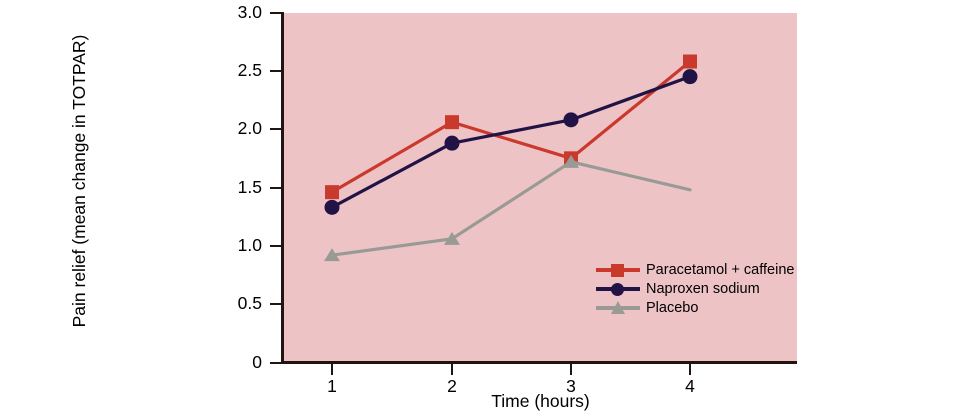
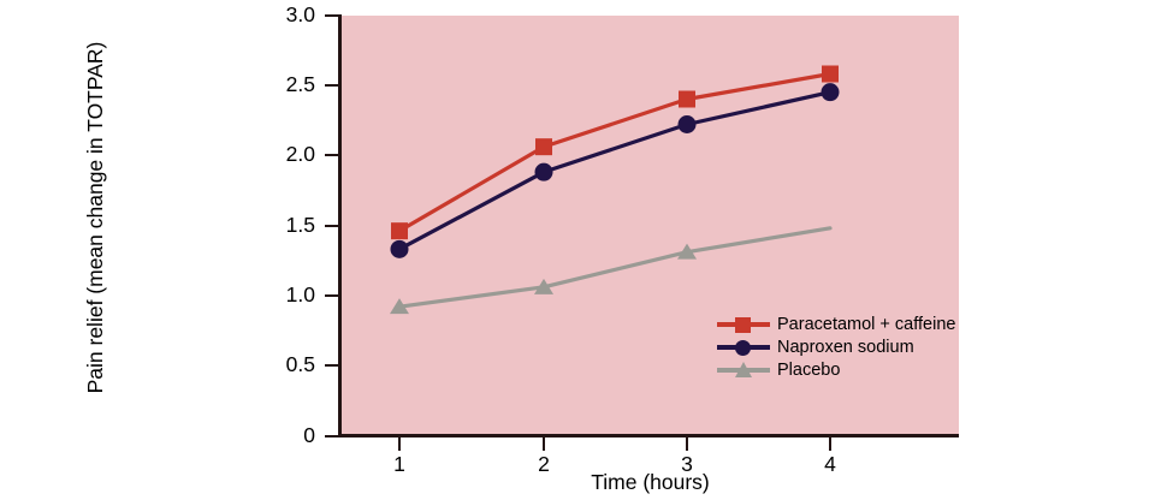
Paracetamol + caffeine/3: 1.75 -> 2.40
Naproxen sodium/3: 2.08 -> 2.22
Placebo/3: 1.72 -> 1.31
